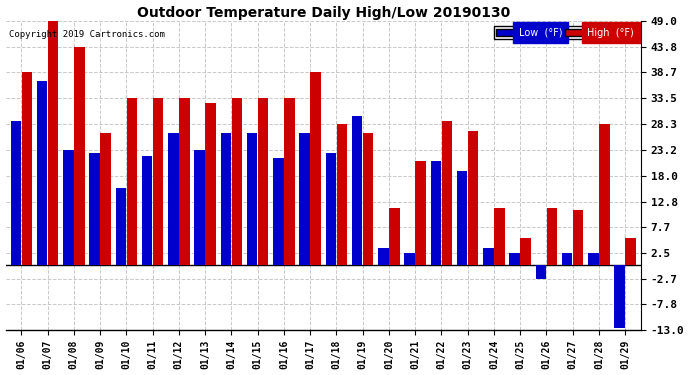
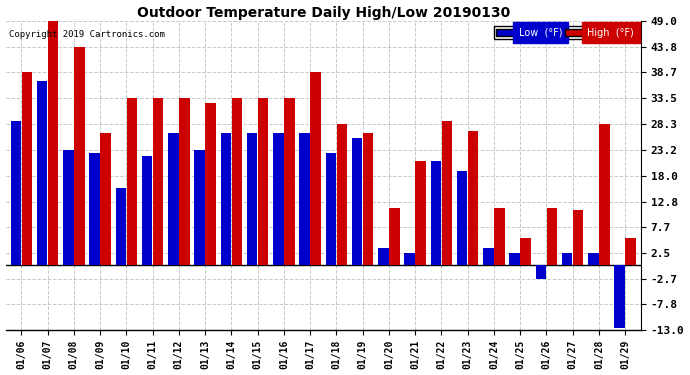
Low (°F)/01/16: 21.5 -> 26.5
Low (°F)/01/19: 30.0 -> 25.5
